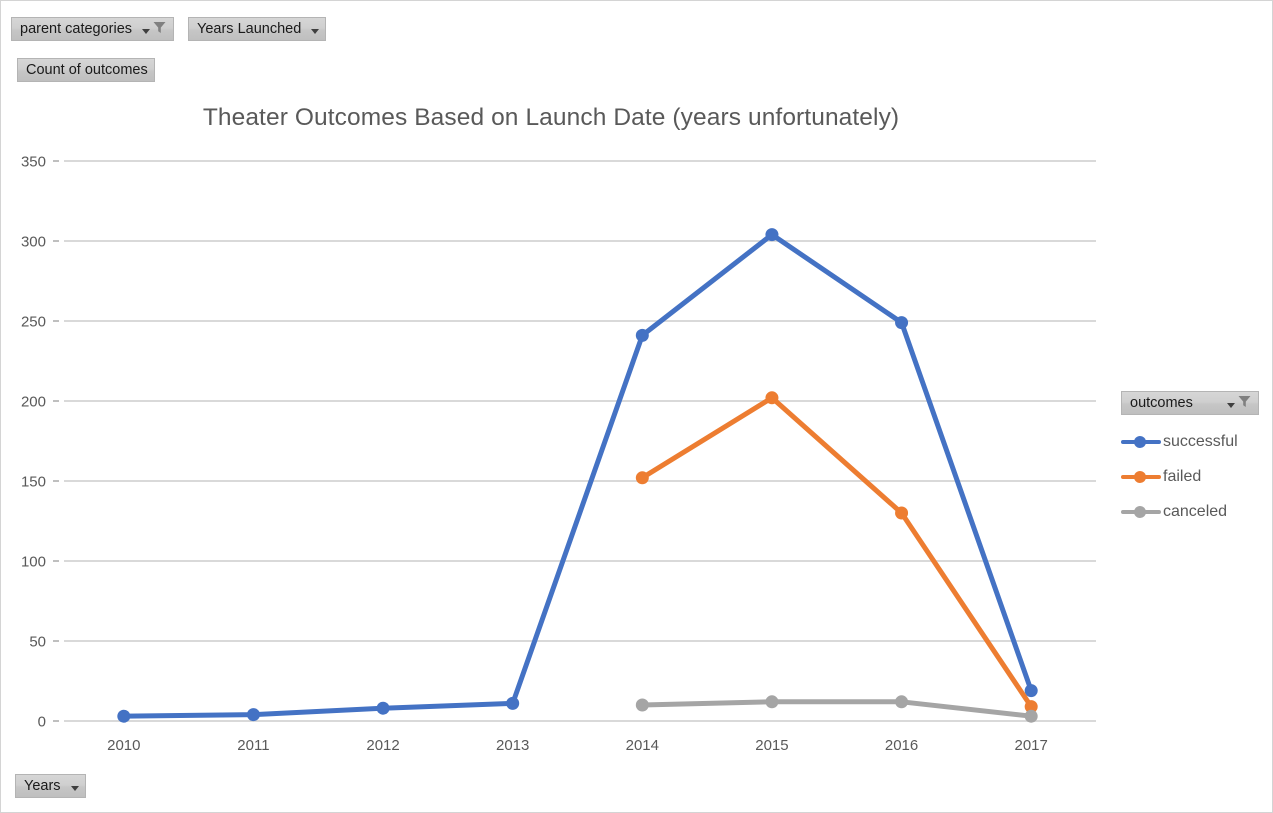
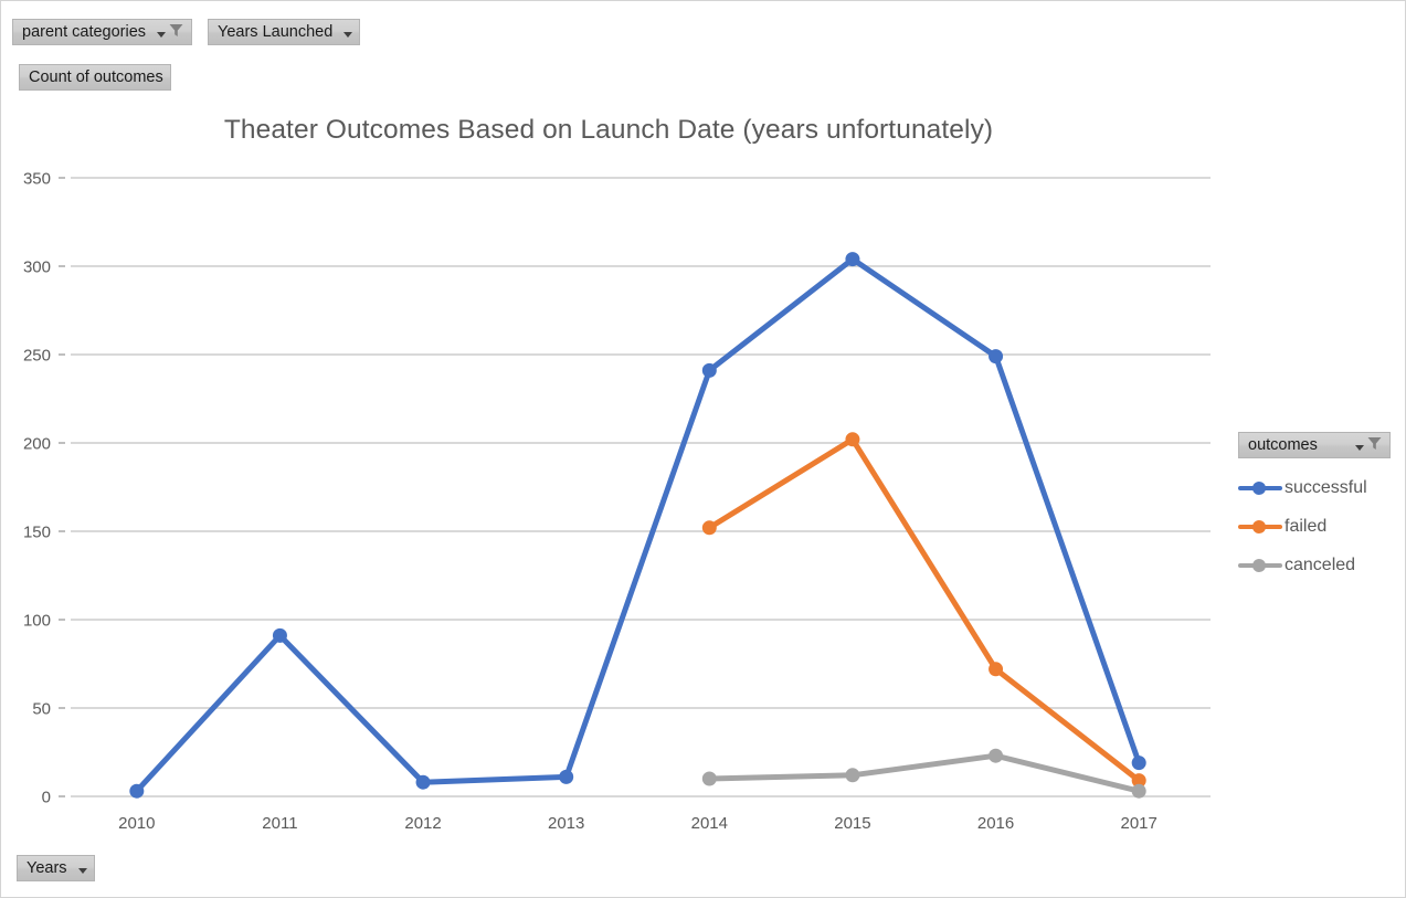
successful/2011: 4 -> 91
failed/2016: 130 -> 72
canceled/2016: 12 -> 23
